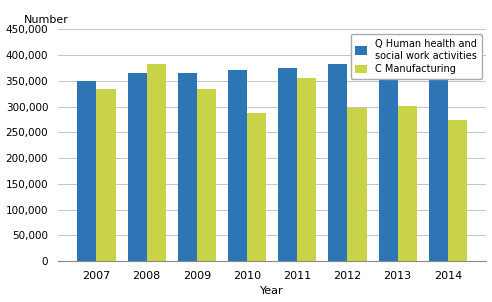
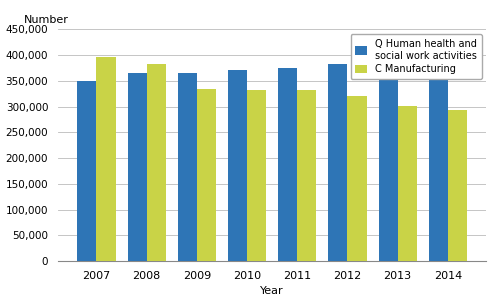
C Manufacturing/2007: 334,000 -> 397,000
C Manufacturing/2010: 288,000 -> 333,000
C Manufacturing/2011: 356,000 -> 333,000
C Manufacturing/2012: 298,000 -> 320,000
C Manufacturing/2014: 274,000 -> 293,000
